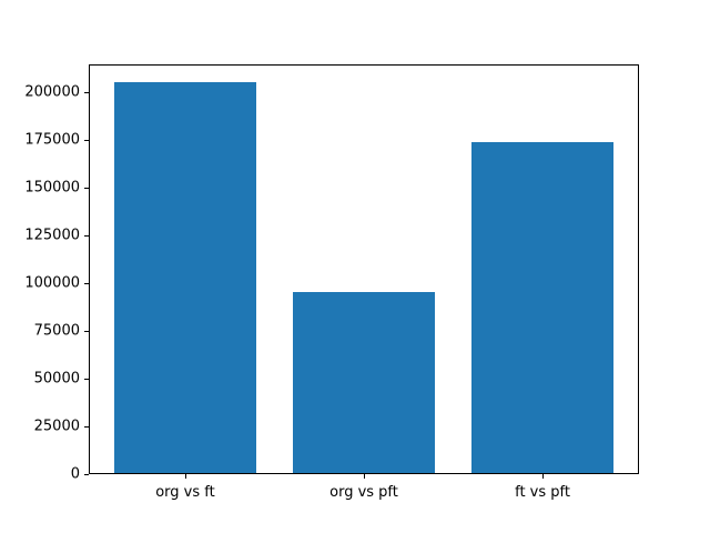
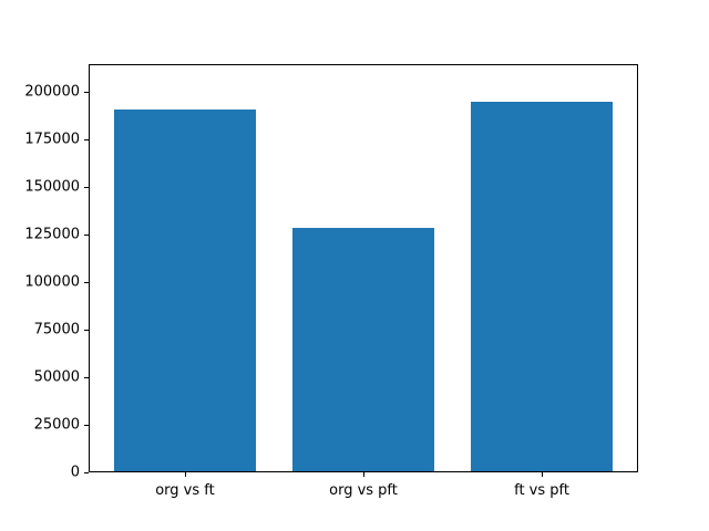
org vs ft: 205000 -> 190000
org vs pft: 95000 -> 128000
ft vs pft: 173000 -> 194000
